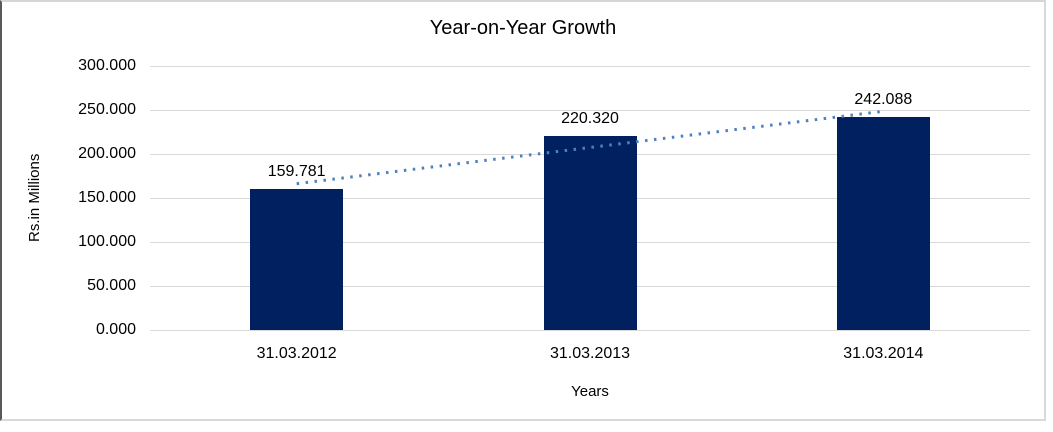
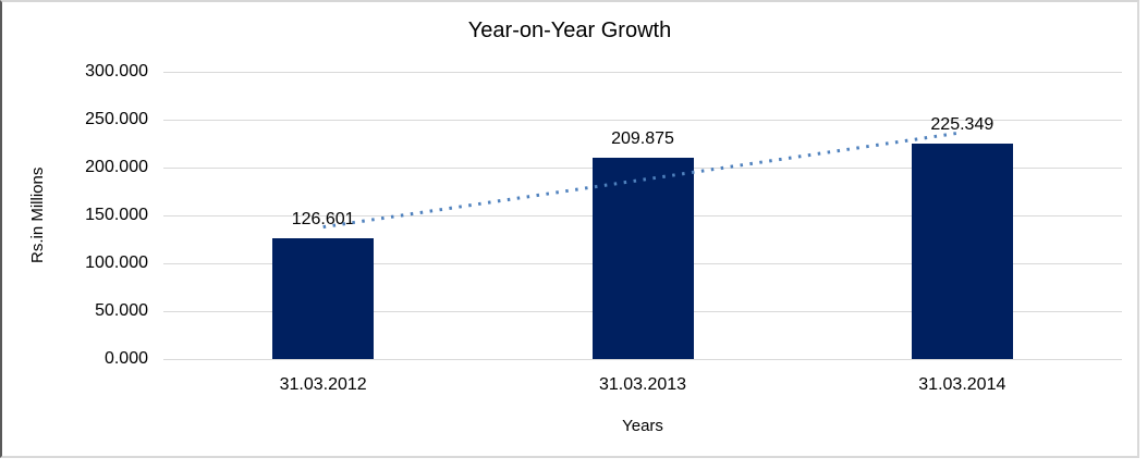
31.03.2012: 159.781 -> 126.601
31.03.2013: 220.320 -> 209.875
31.03.2014: 242.088 -> 225.349
